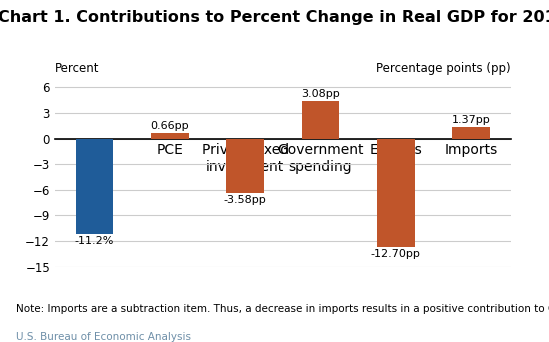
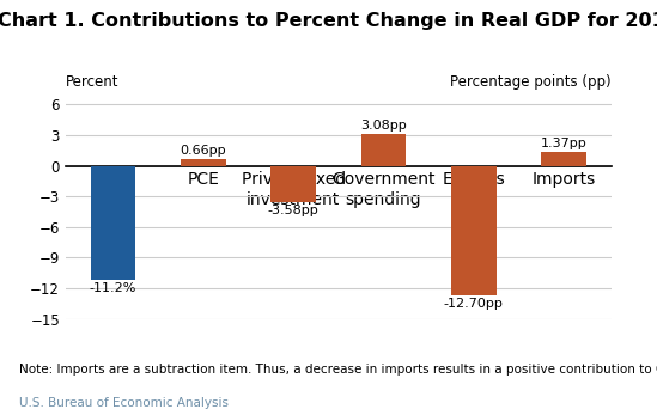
Private fixed investment: -6.4 -> -3.6
Government spending: 4.4 -> 3.1
